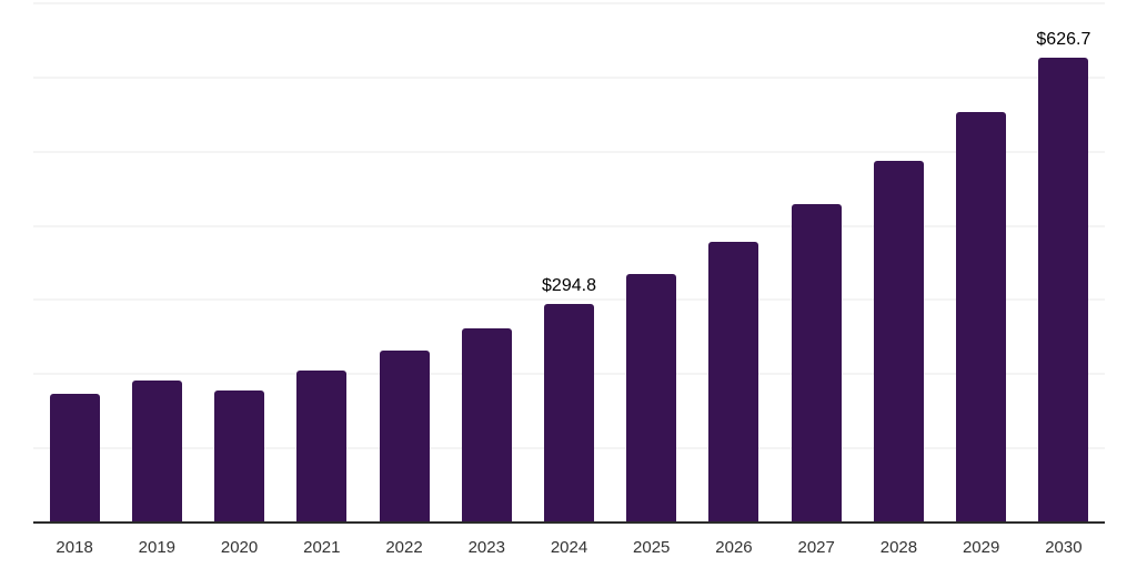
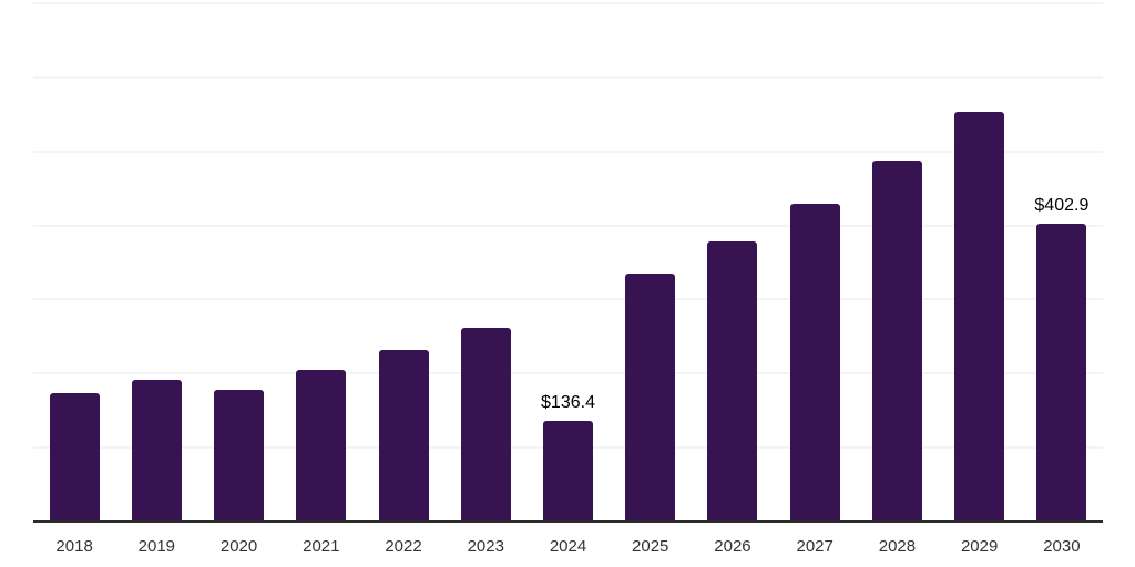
2024: $294.8 -> $136.4
2030: $626.7 -> $402.9
